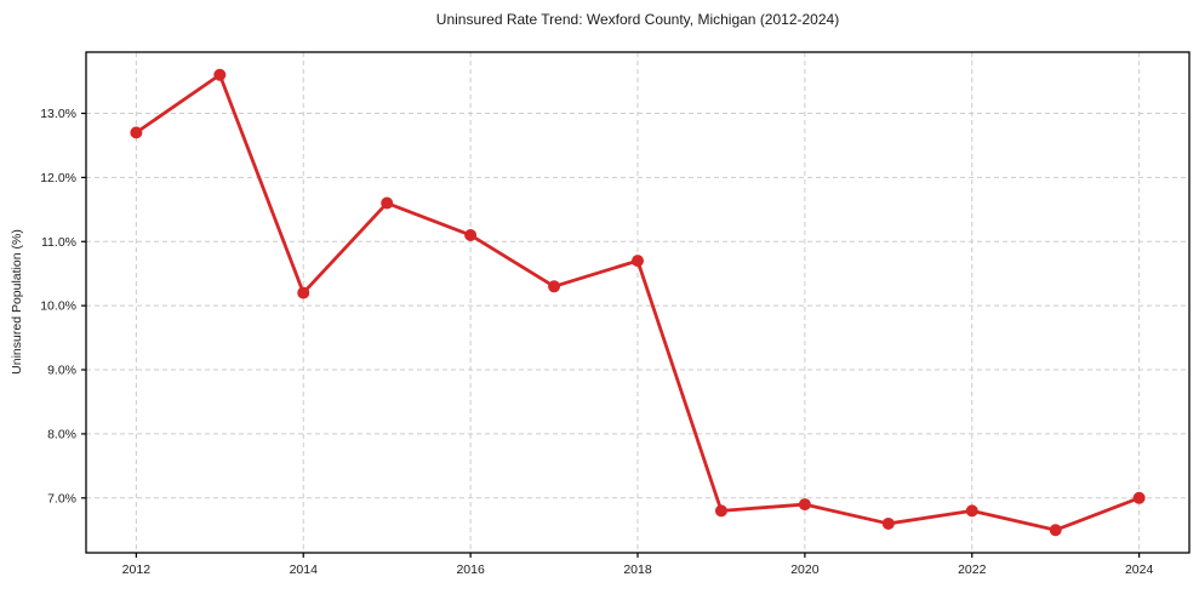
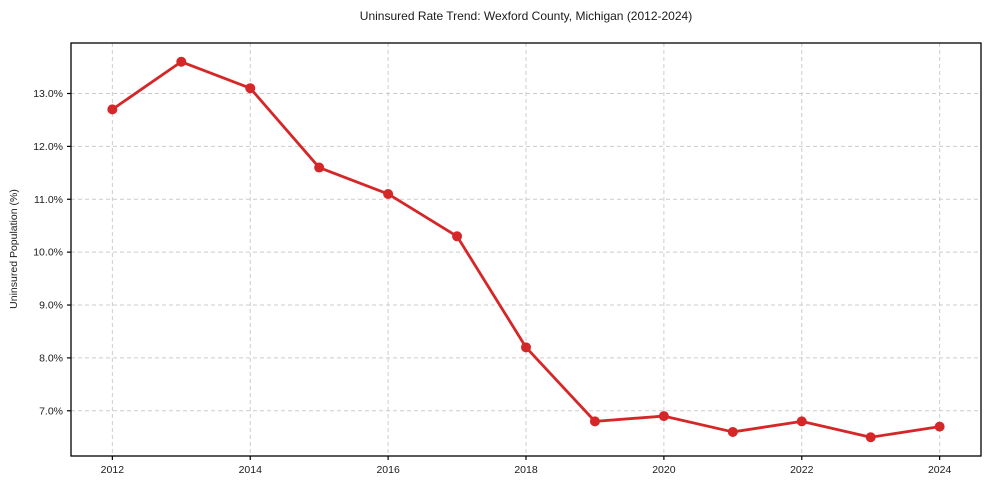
2014: 10.2% -> 13.1%
2018: 10.7% -> 8.2%
2024: 7.0% -> 6.7%
